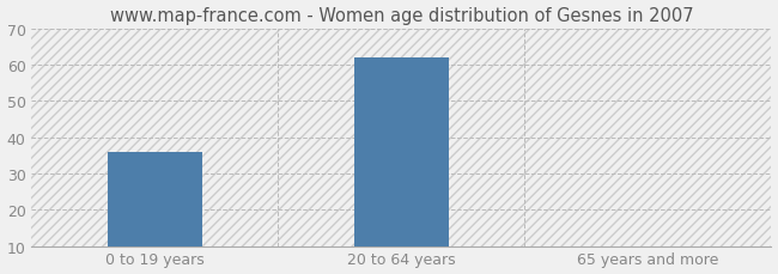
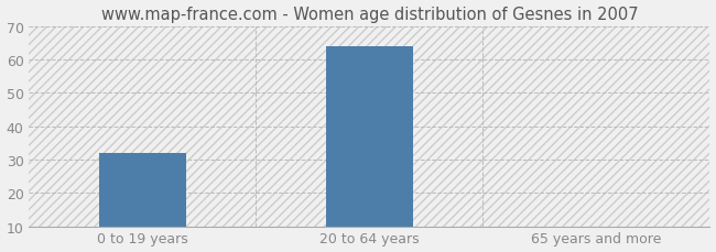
0 to 19 years: 36 -> 32
20 to 64 years: 62 -> 64
